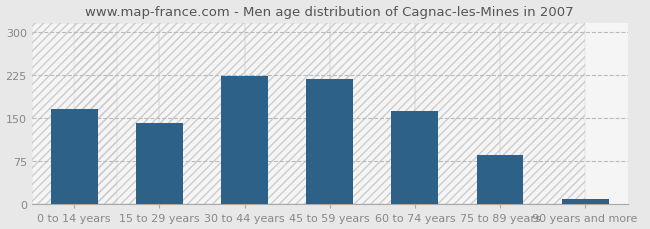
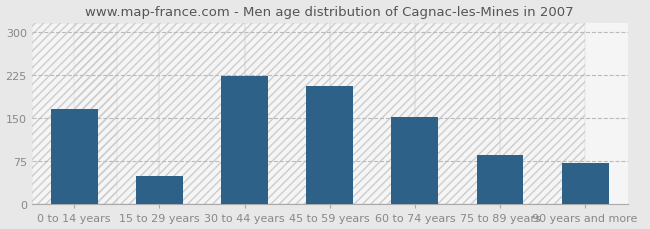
15 to 29 years: 142 -> 50
45 to 59 years: 218 -> 206
60 to 74 years: 162 -> 152
90 years and more: 10 -> 72
